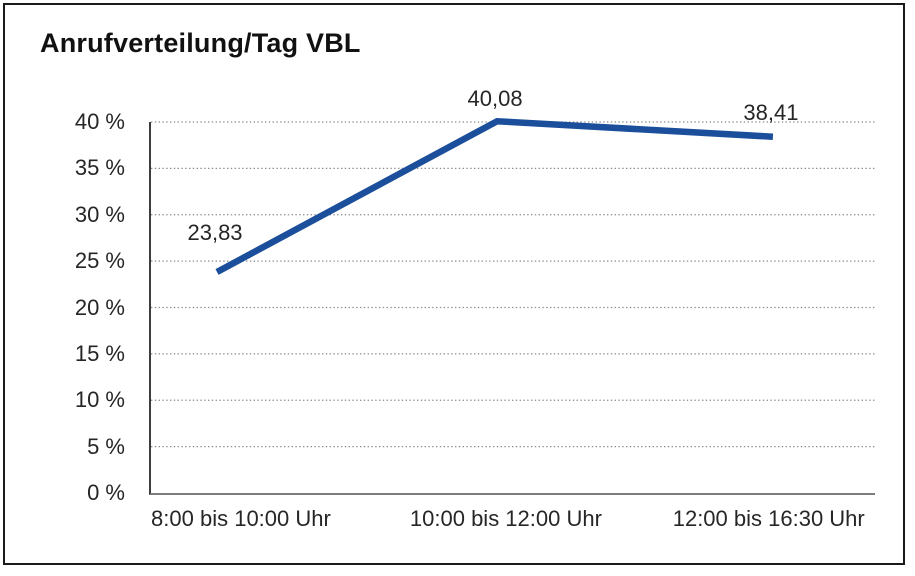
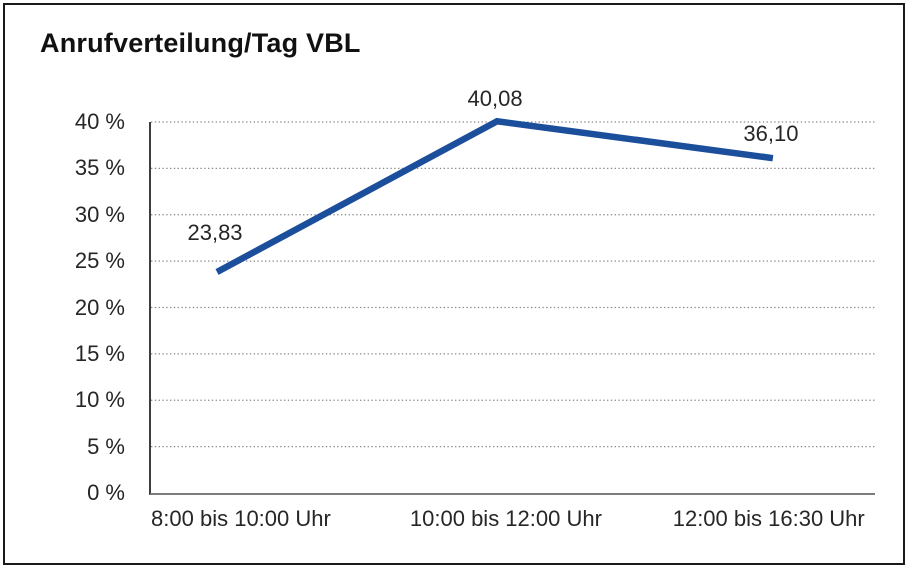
12:00 bis 16:30 Uhr: 38,41 -> 36,10
